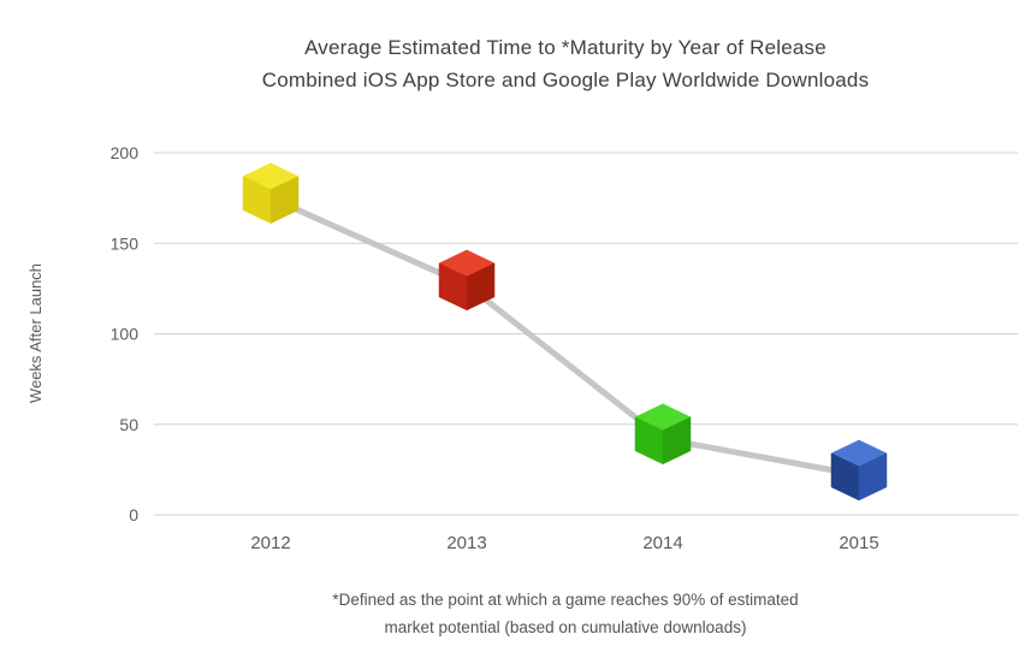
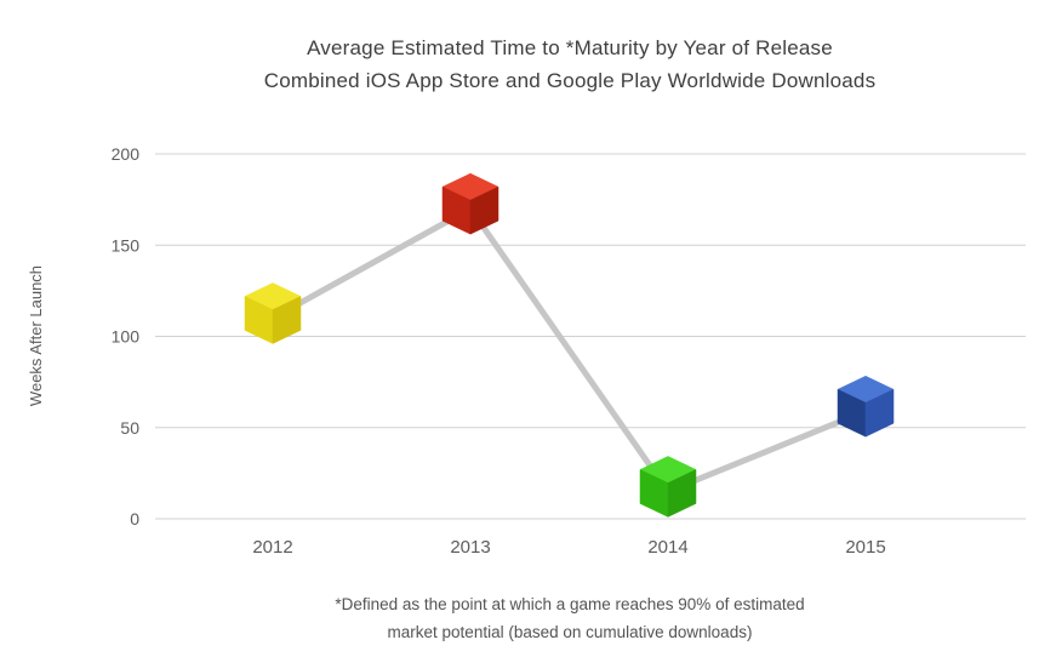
2012: 175 -> 110
2013: 127 -> 170
2014: 42 -> 15
2015: 22 -> 59
